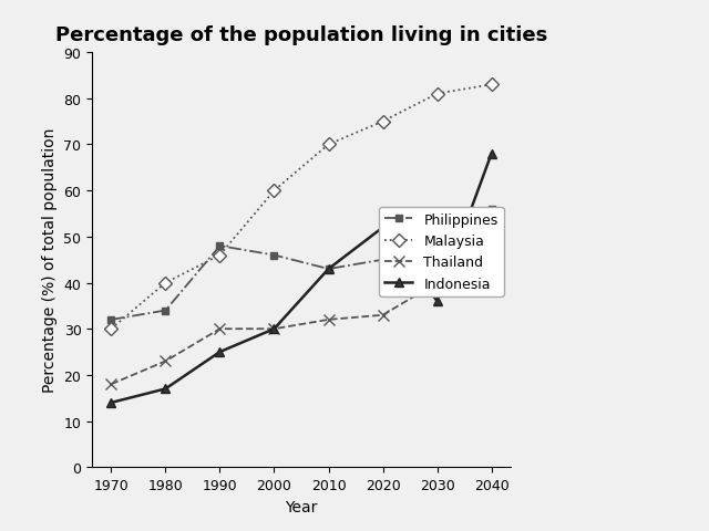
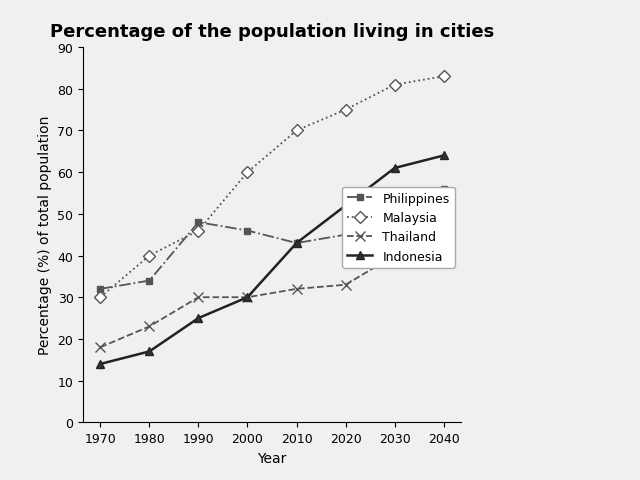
Indonesia/2030: 36 -> 61
Indonesia/2040: 68 -> 64
